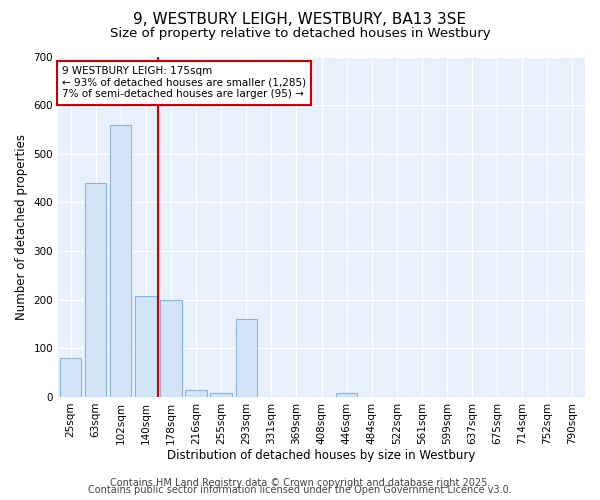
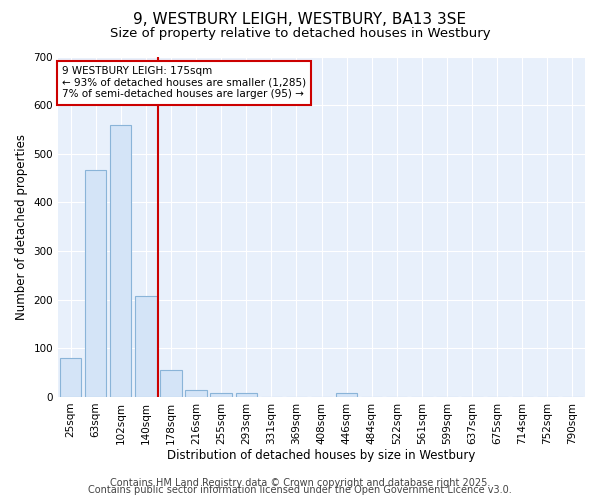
63sqm: 440 -> 467
178sqm: 200 -> 55
293sqm: 160 -> 8
